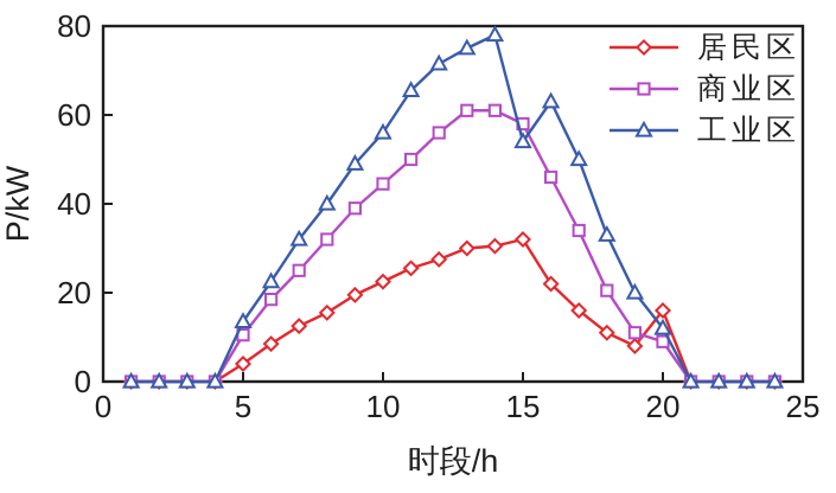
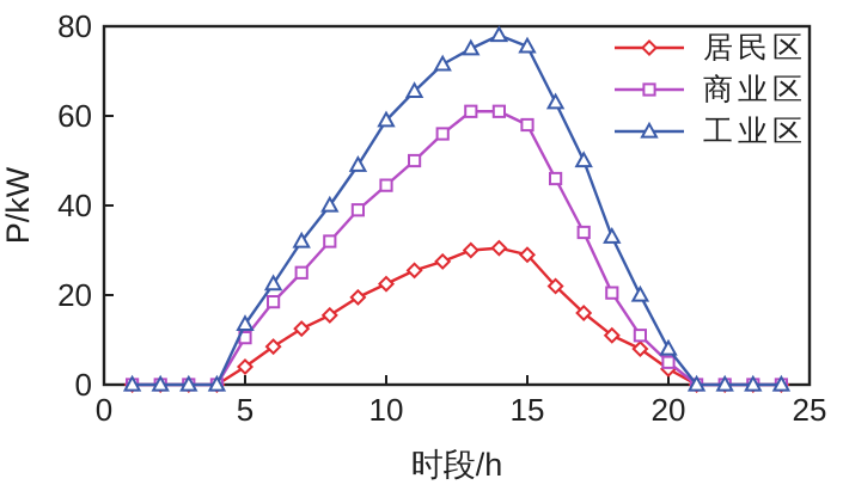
工业区/10: 56 -> 59
居民区/15: 32 -> 29
工业区/15: 54 -> 76
居民区/20: 16 -> 4
商业区/20: 9 -> 5
工业区/20: 12 -> 8
